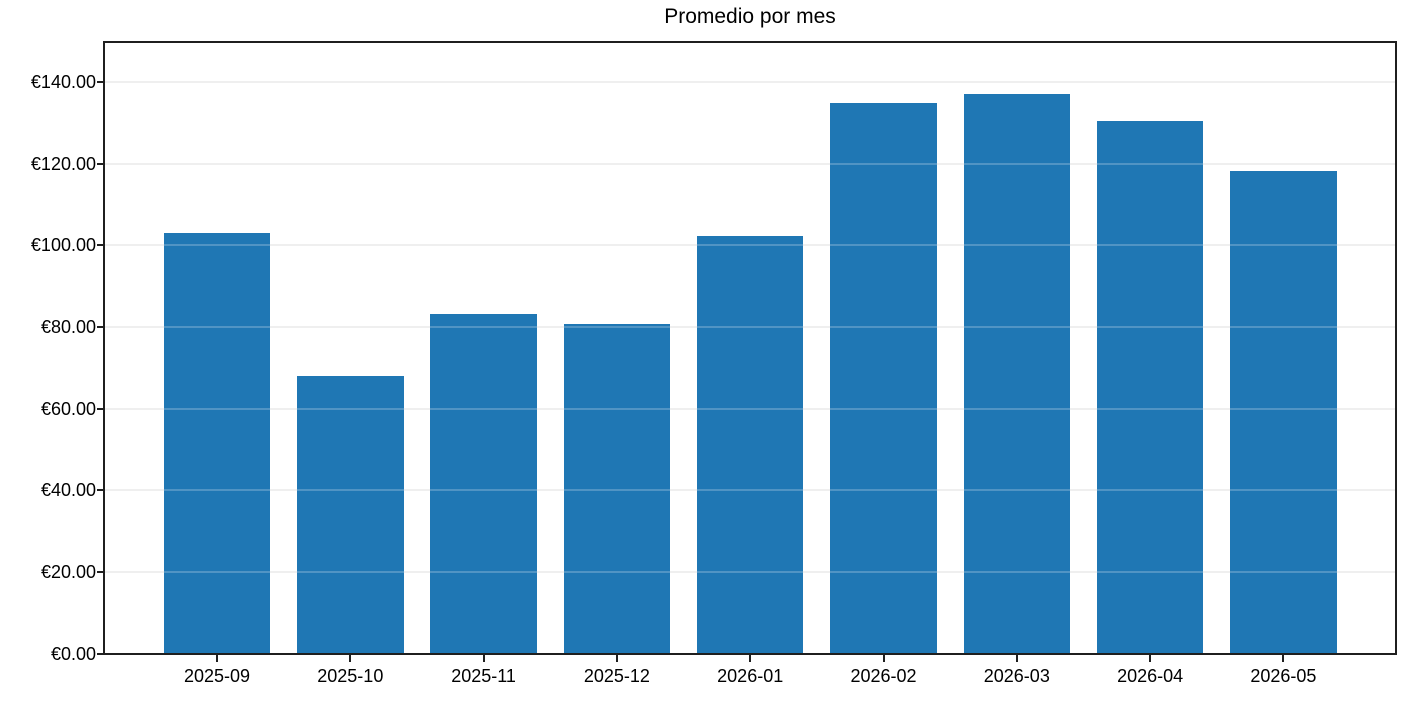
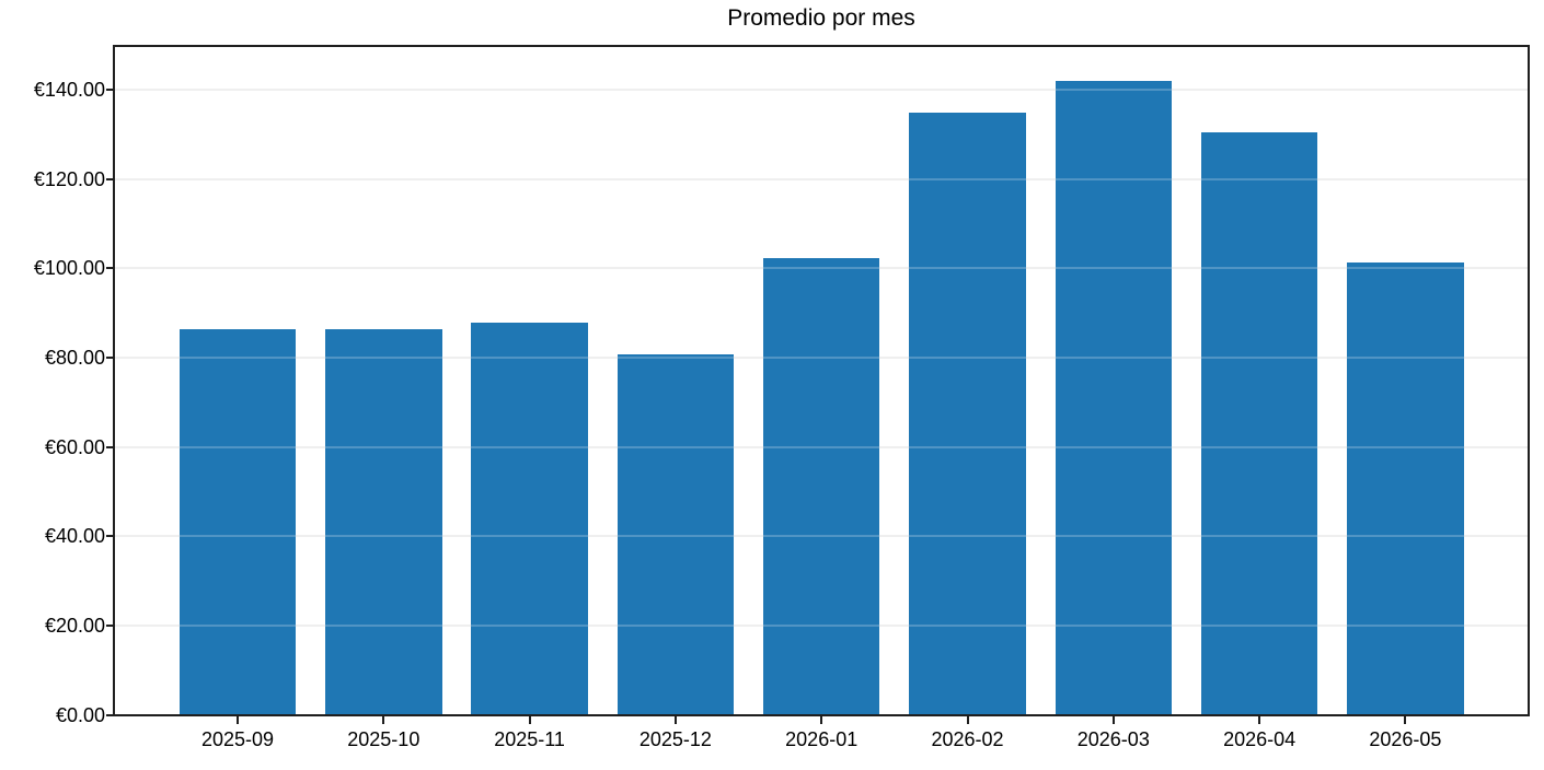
2025-09: €103 -> €86
2025-10: €68 -> €86
2025-11: €83 -> €88
2026-03: €137 -> €142
2026-05: €118 -> €101
